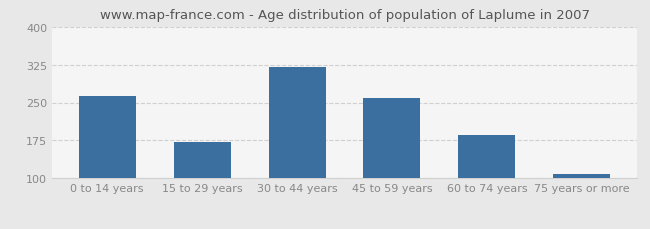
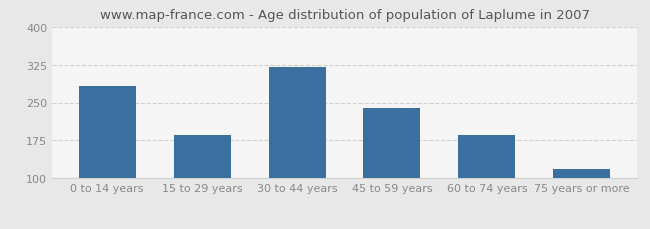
0 to 14 years: 263 -> 282
15 to 29 years: 172 -> 186
45 to 59 years: 258 -> 240
75 years or more: 108 -> 118
